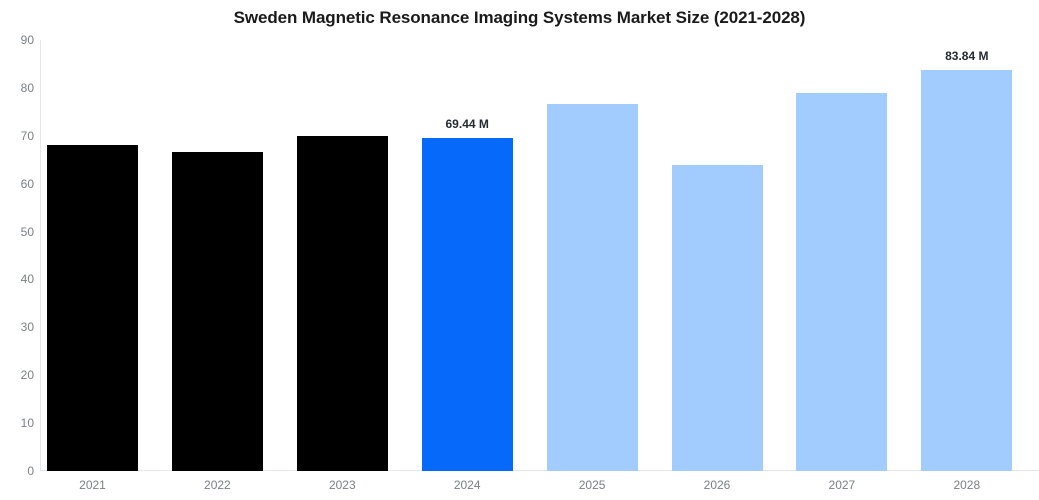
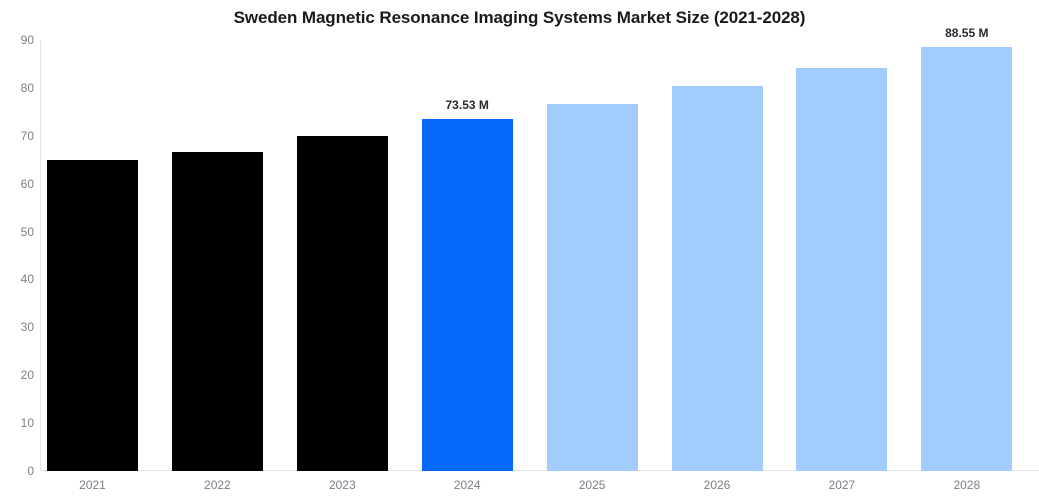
2021: 68 -> 65
2024: 69.44 -> 73.53
2026: 64 -> 80
2027: 79 -> 84
2028: 83.84 -> 88.55
